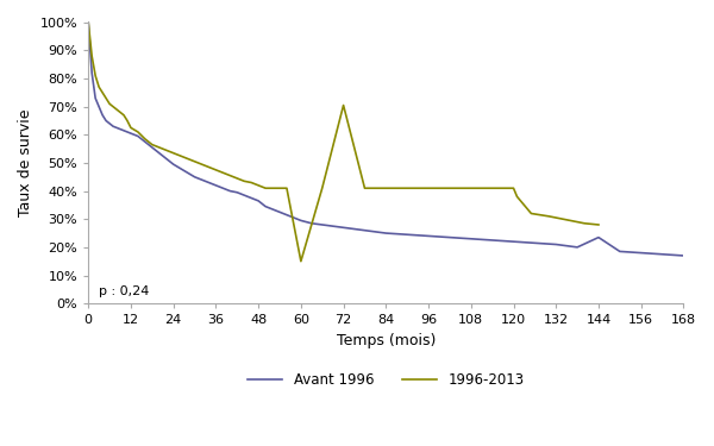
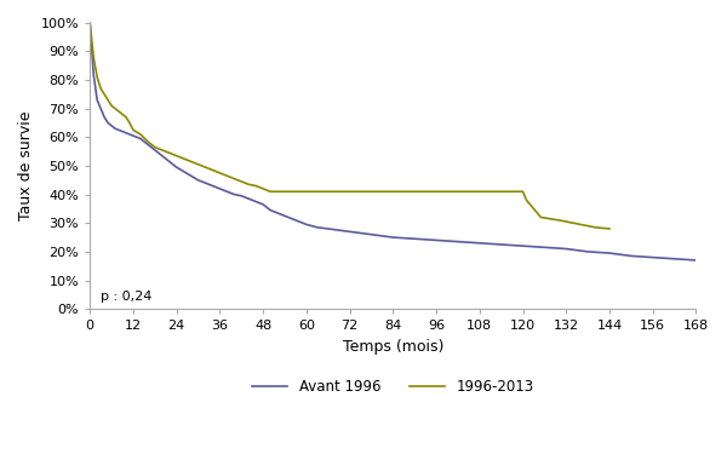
1996-2013/60: 15.0% -> 41.0%
1996-2013/72: 70.5% -> 41.0%
Avant 1996/144: 23.5% -> 19.5%
